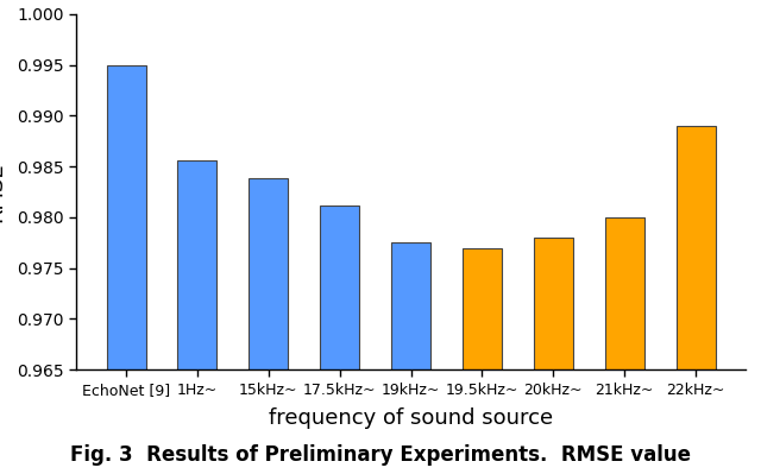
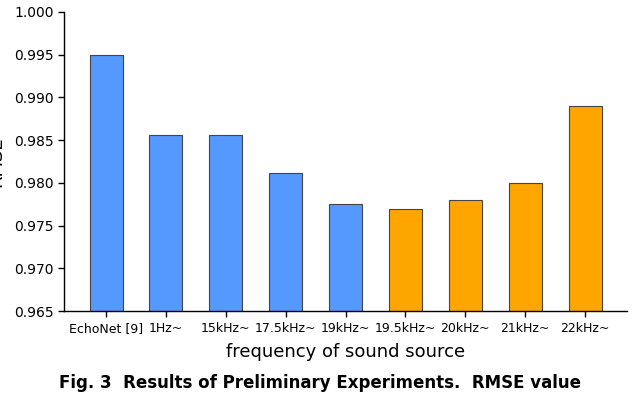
15kHz~: 0.9838 -> 0.9856
